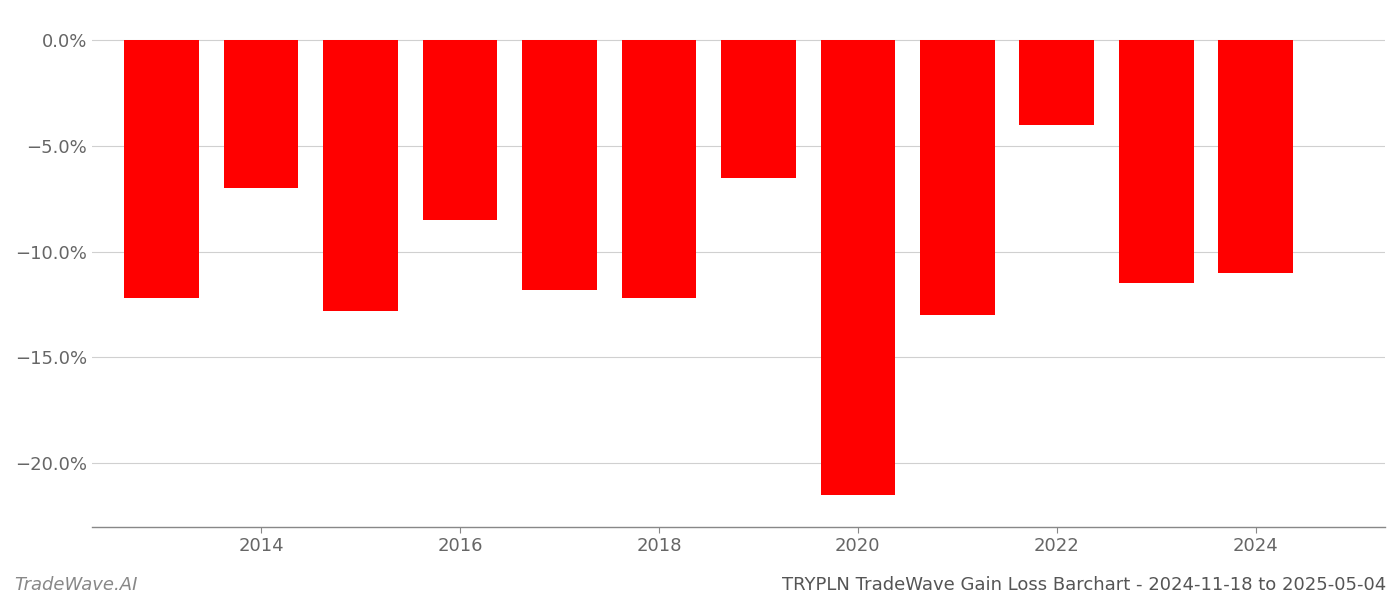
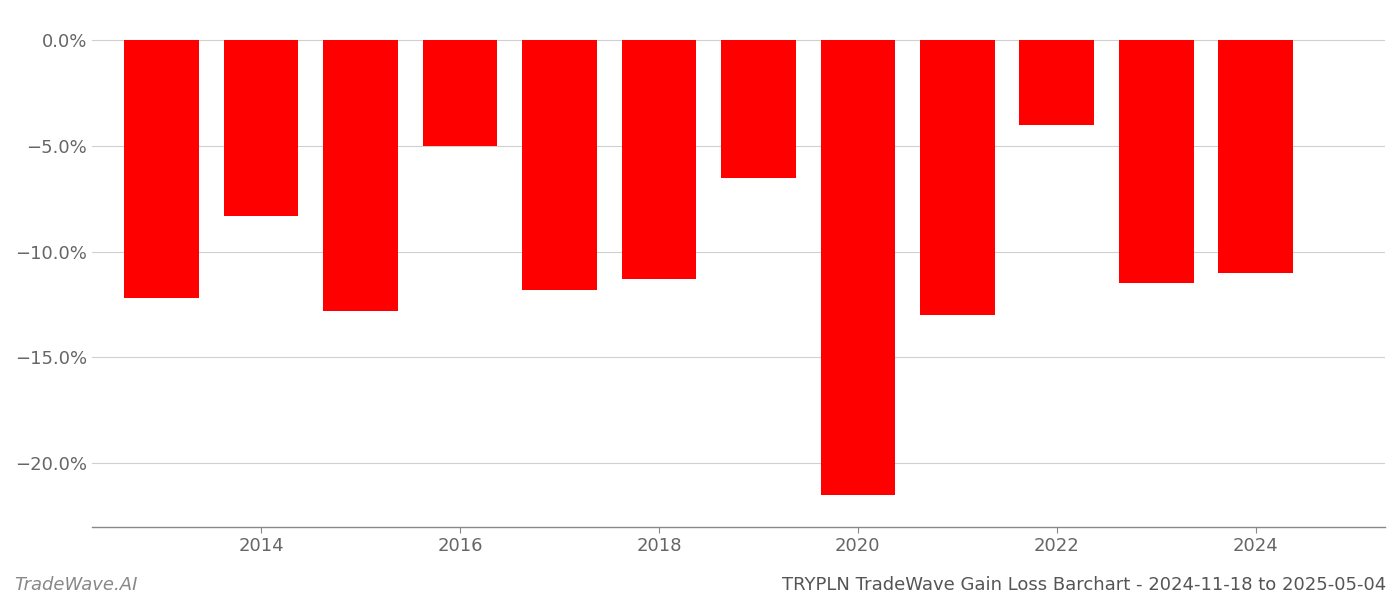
2014: -7.0% -> -8.3%
2016: -8.5% -> -5.0%
2018: -12.2% -> -11.3%
